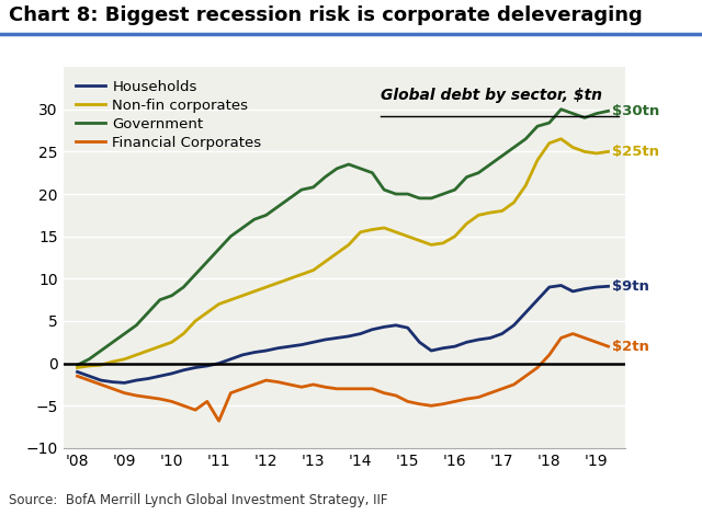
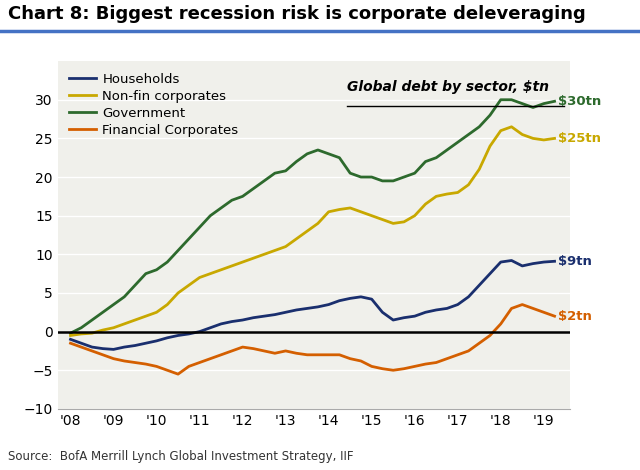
Financial Corporates/'11: -6.8 -> -4.0
Government/'18: 28.4 -> 30.0
